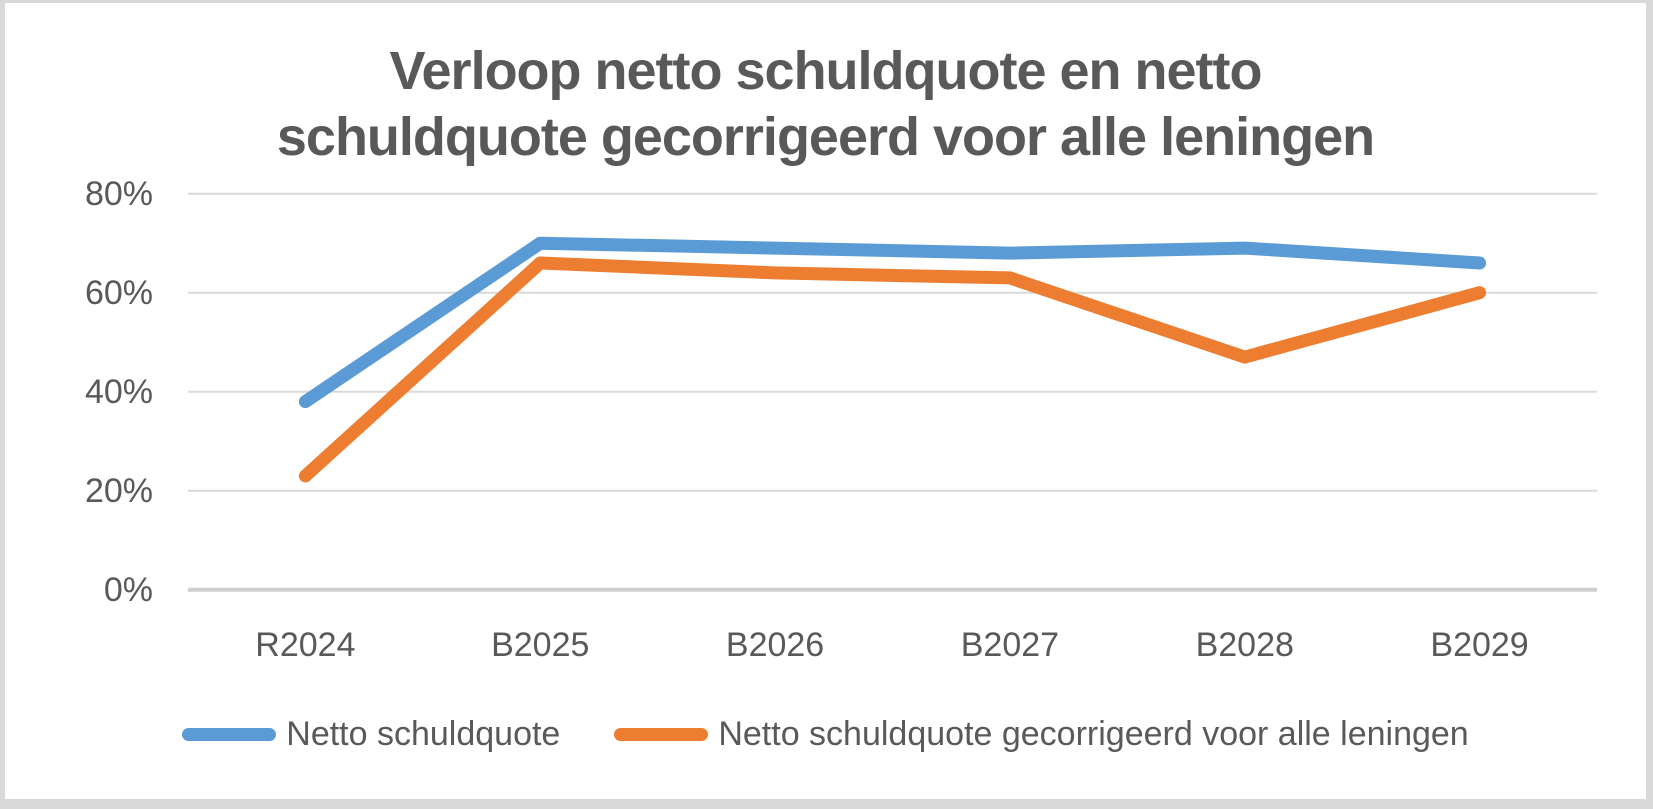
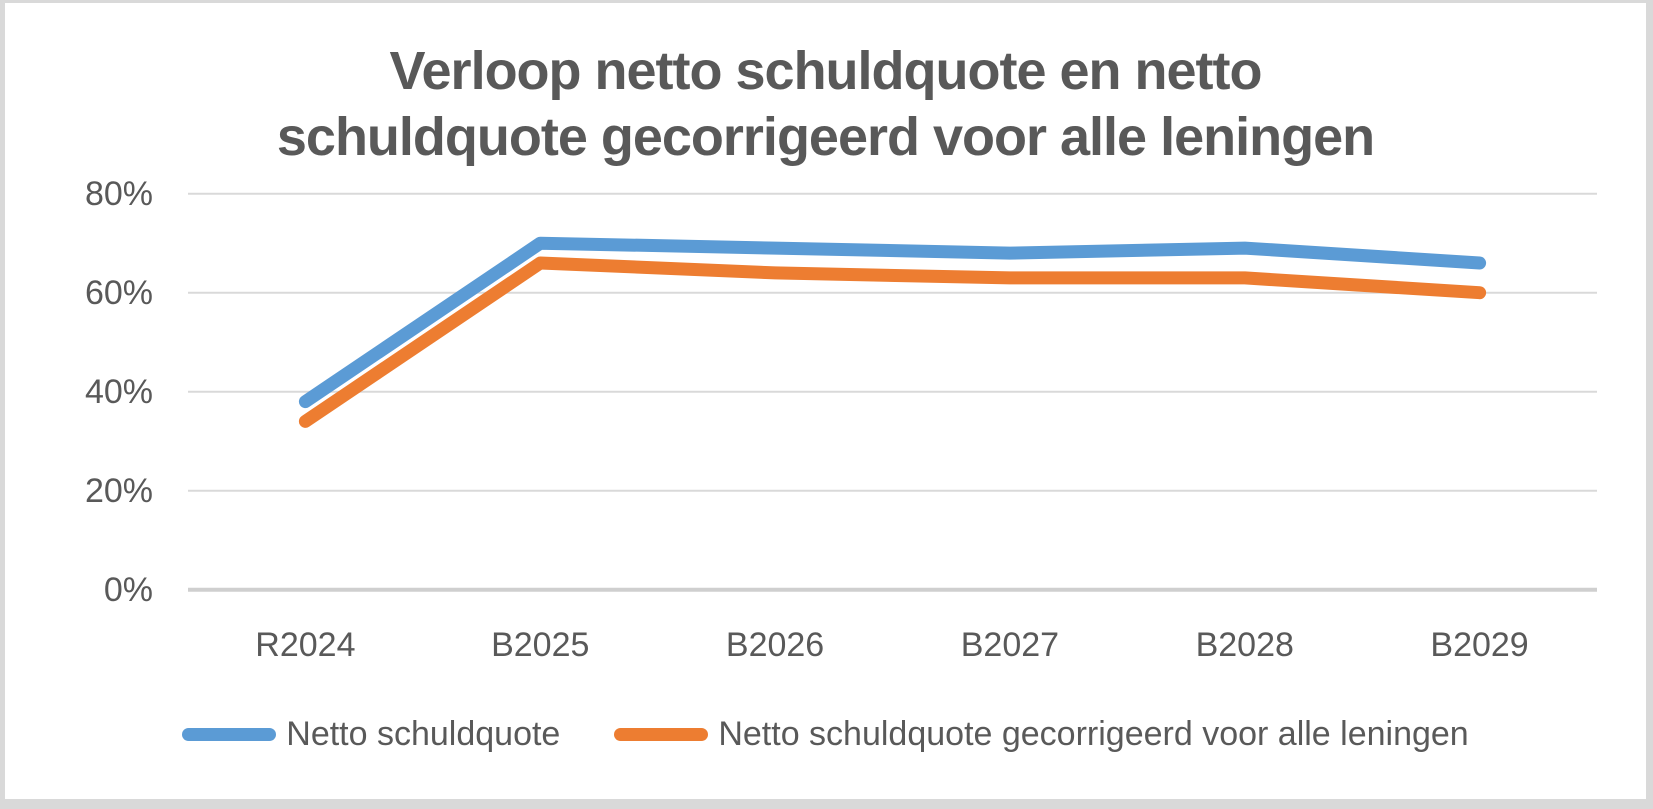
Netto schuldquote gecorrigeerd voor alle leningen/R2024: 23% -> 34%
Netto schuldquote gecorrigeerd voor alle leningen/B2028: 47% -> 63%
